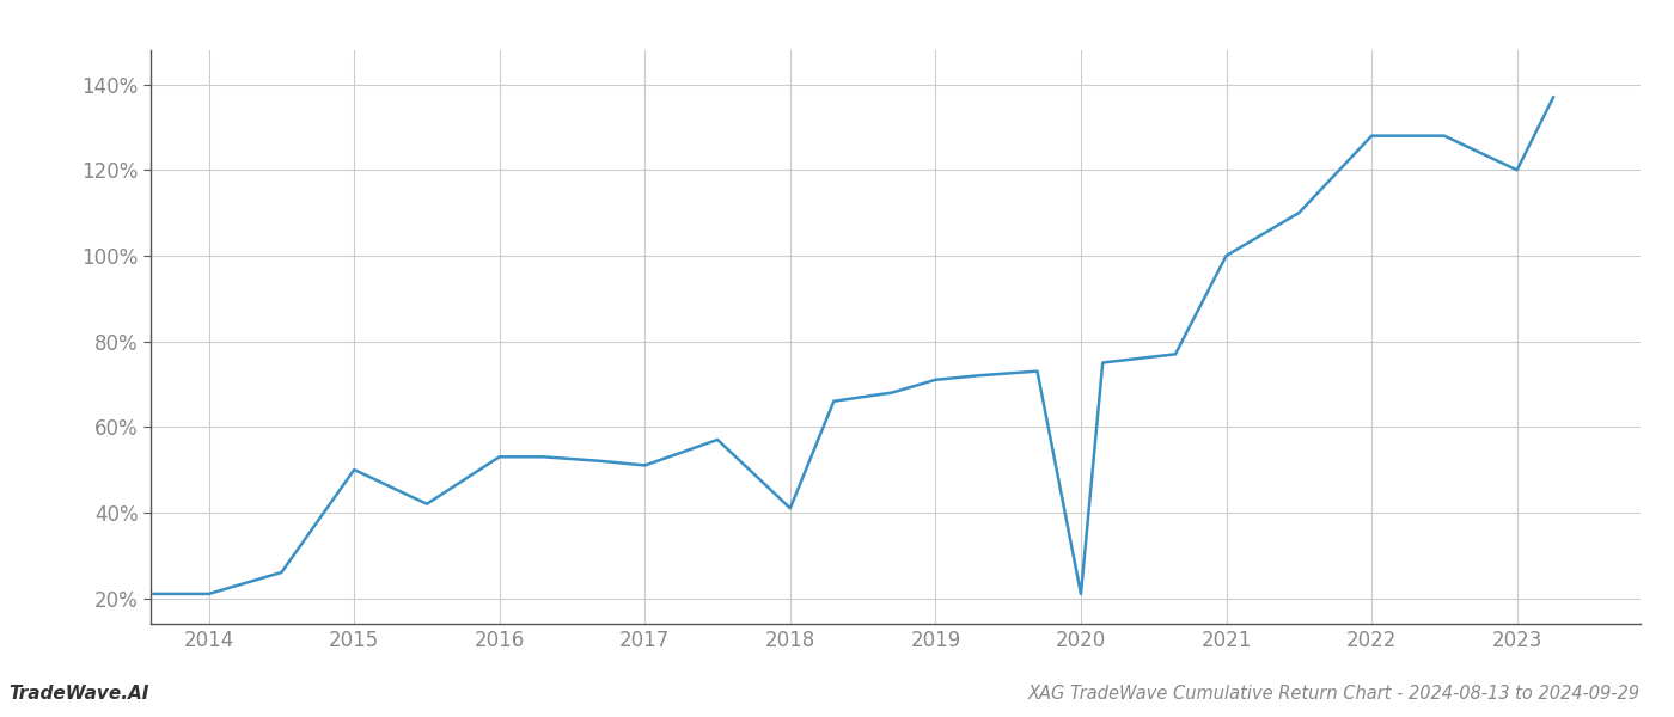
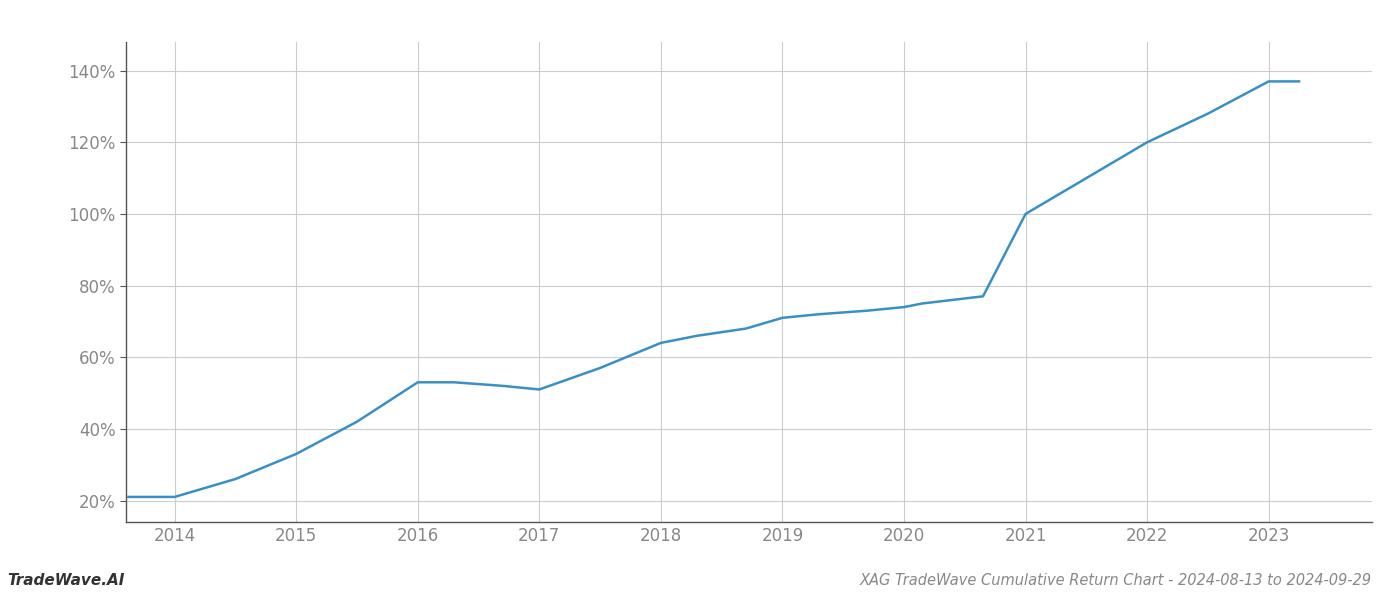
2015: 50% -> 33%
2018: 41% -> 64%
2020: 21% -> 74%
2022: 128% -> 120%
2023: 120% -> 137%
